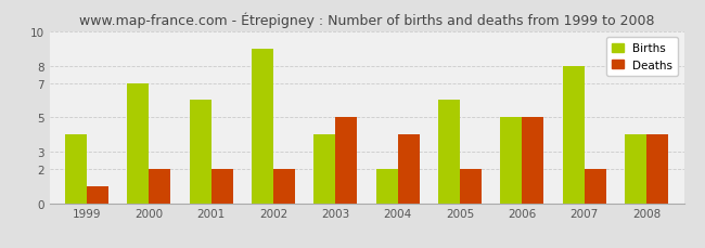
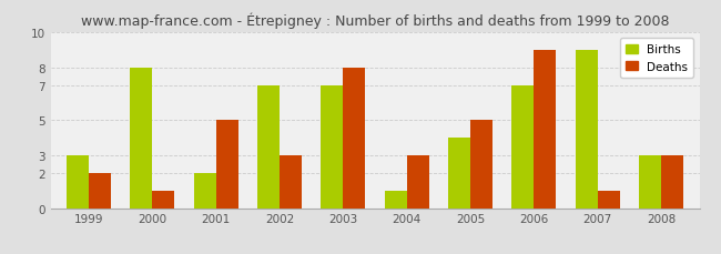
Births/1999: 4 -> 3
Deaths/1999: 1 -> 2
Births/2000: 7 -> 8
Deaths/2000: 2 -> 1
Births/2001: 6 -> 2
Deaths/2001: 2 -> 5
Births/2002: 9 -> 7
Deaths/2002: 2 -> 3
Births/2003: 4 -> 7
Deaths/2003: 5 -> 8
Births/2004: 2 -> 1
Deaths/2004: 4 -> 3
Births/2005: 6 -> 4
Deaths/2005: 2 -> 5
Births/2006: 5 -> 7
Deaths/2006: 5 -> 9
Births/2007: 8 -> 9
Deaths/2007: 2 -> 1
Births/2008: 4 -> 3
Deaths/2008: 4 -> 3
